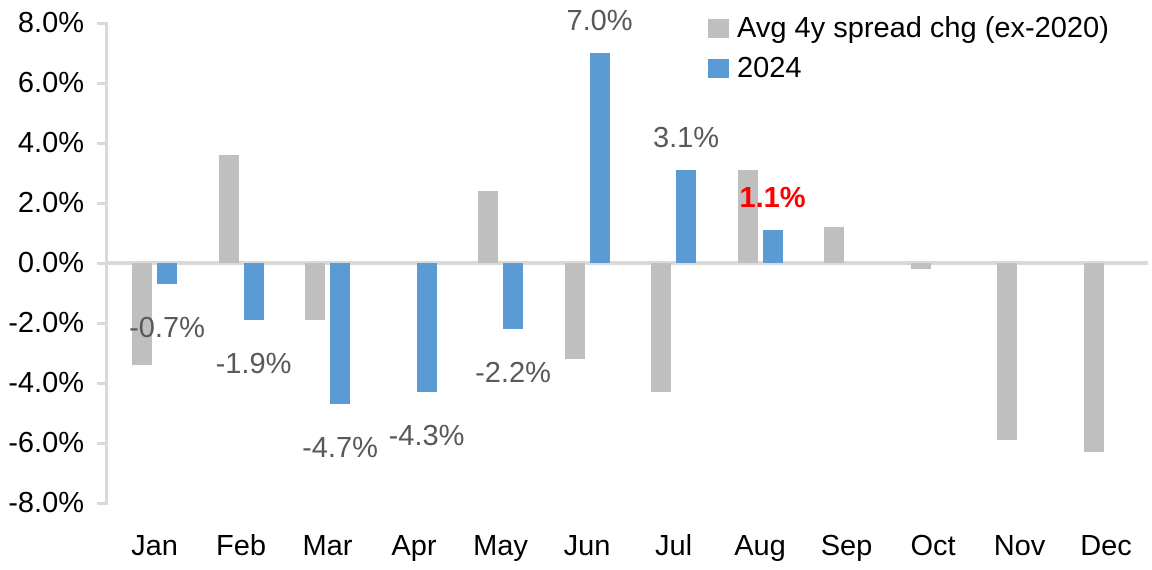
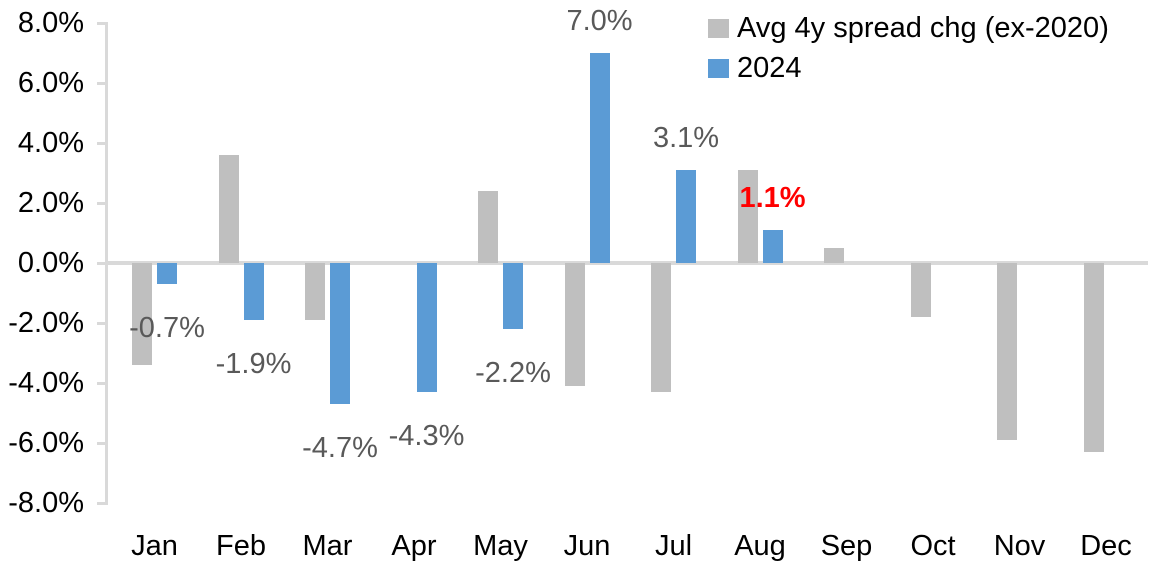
Avg 4y spread chg (ex-2020)/Jun: -3.2% -> -4.1%
Avg 4y spread chg (ex-2020)/Sep: 1.2% -> 0.5%
Avg 4y spread chg (ex-2020)/Oct: -0.2% -> -1.8%
